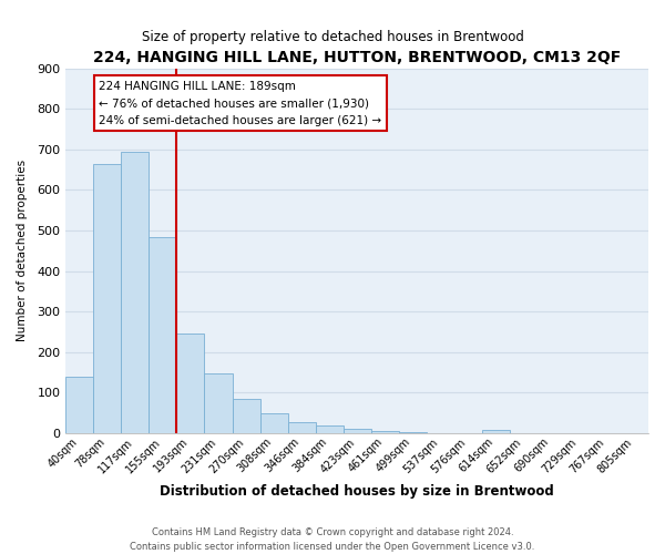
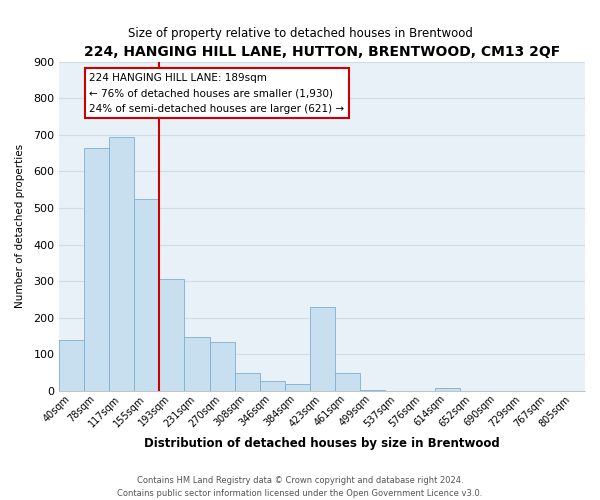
155sqm: 483 -> 525
193sqm: 247 -> 305
270sqm: 84 -> 135
423sqm: 10 -> 230
461sqm: 5 -> 50
